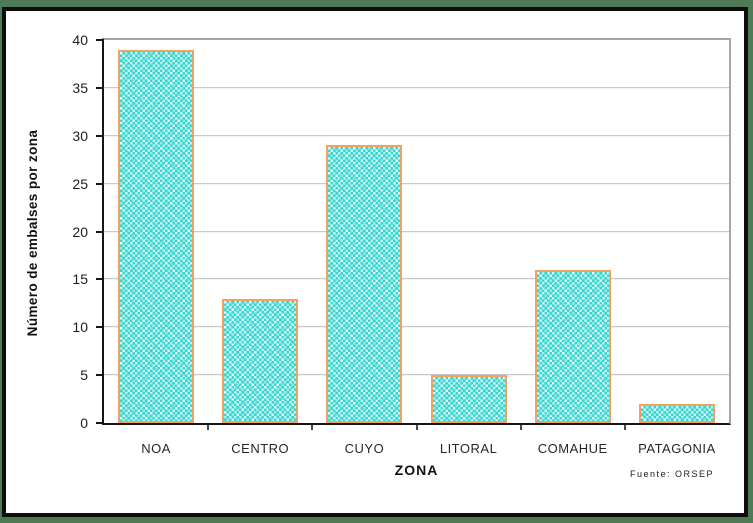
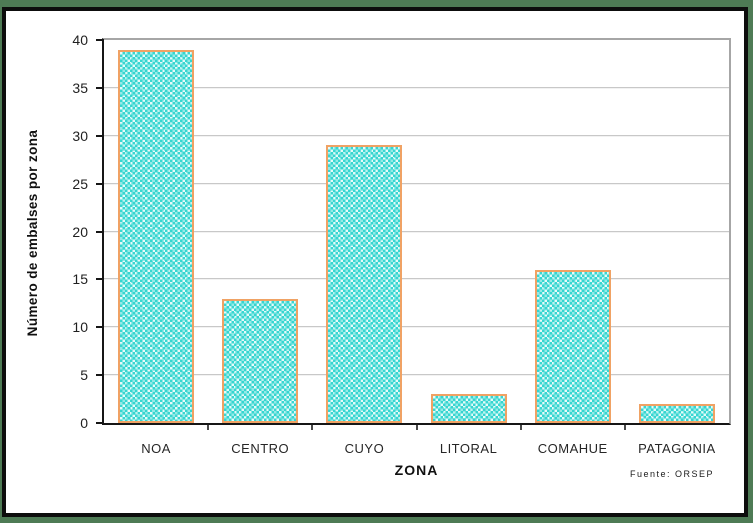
LITORAL: 5 -> 3
